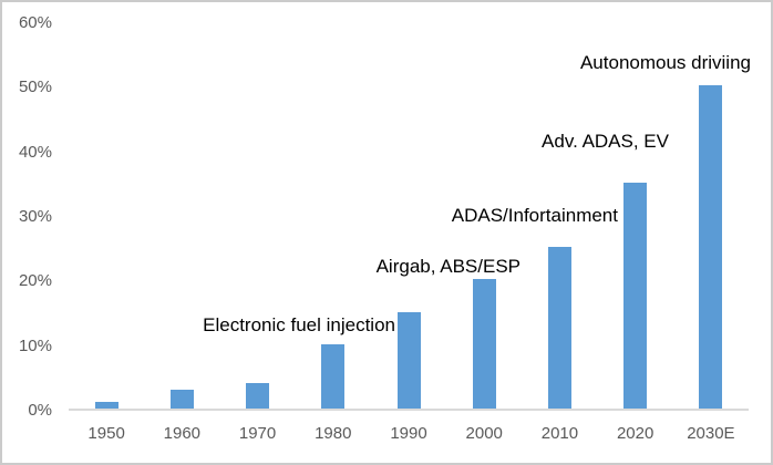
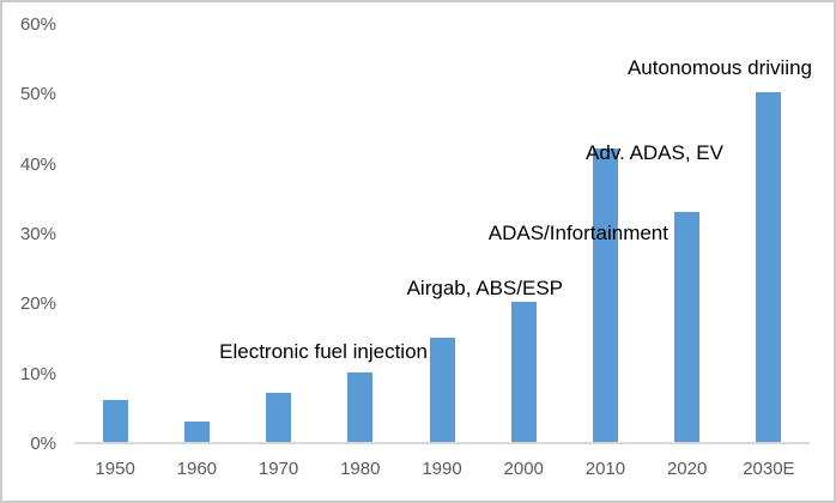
1950: 1% -> 6%
1970: 4% -> 7%
2010: 25% -> 42%
2020: 35% -> 33%
